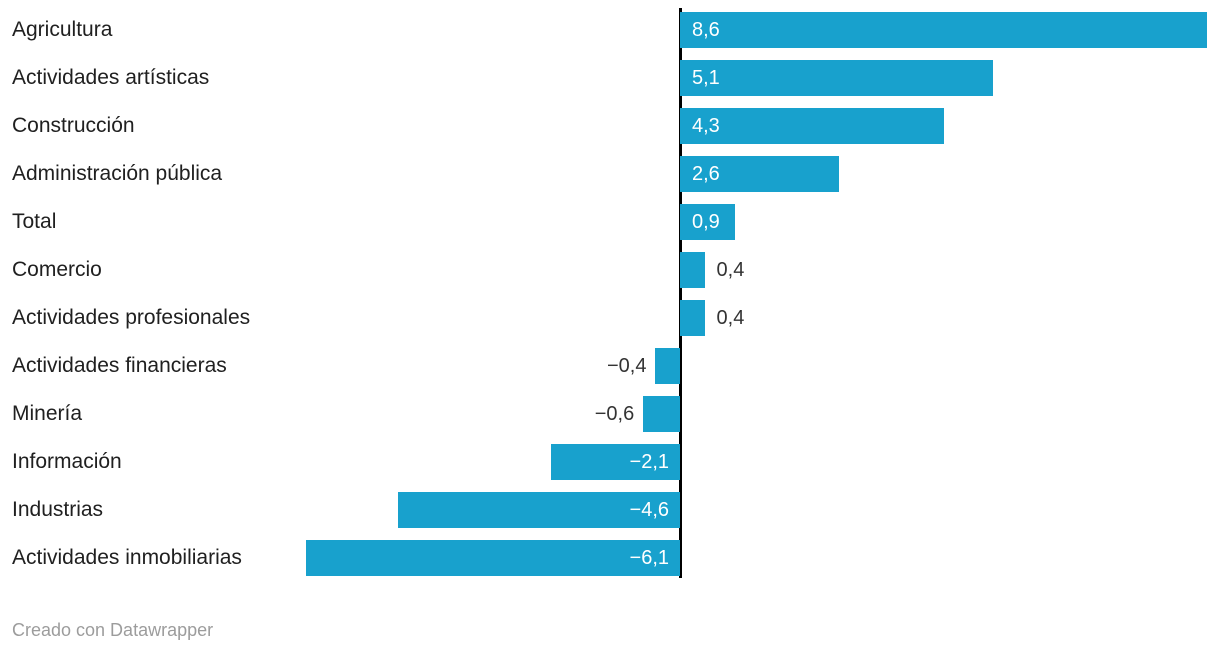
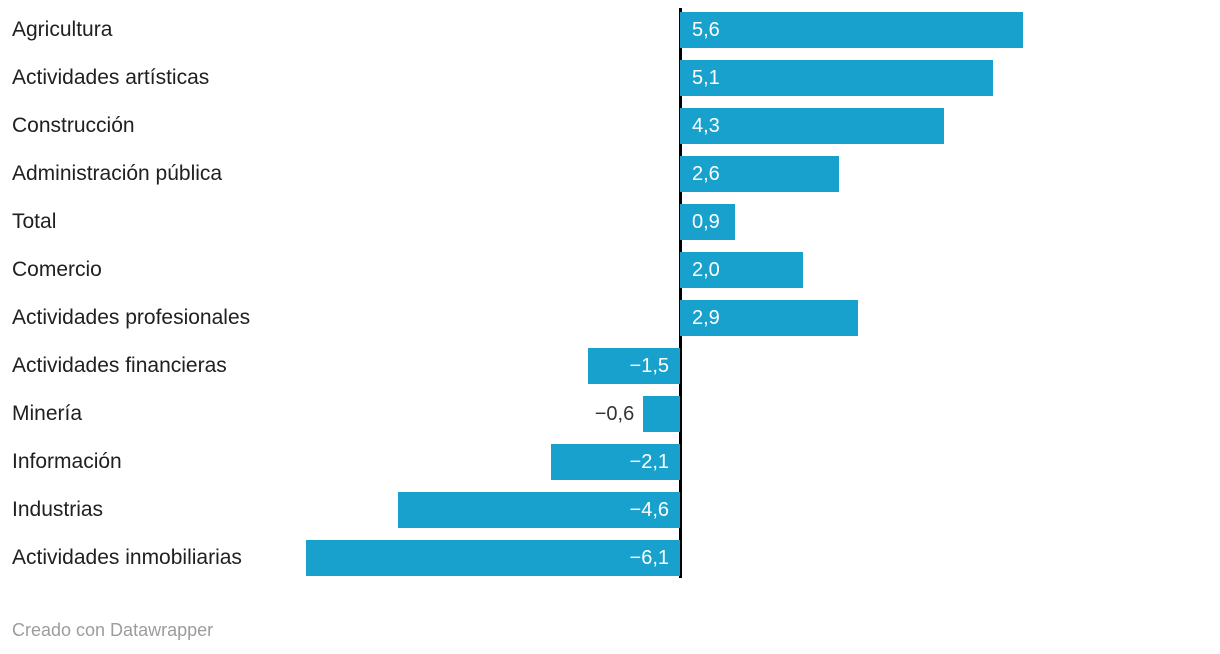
Agricultura: 8,6 -> 5,6
Comercio: 0,4 -> 2,0
Actividades profesionales: 0,4 -> 2,9
Actividades financieras: −0,4 -> −1,5
